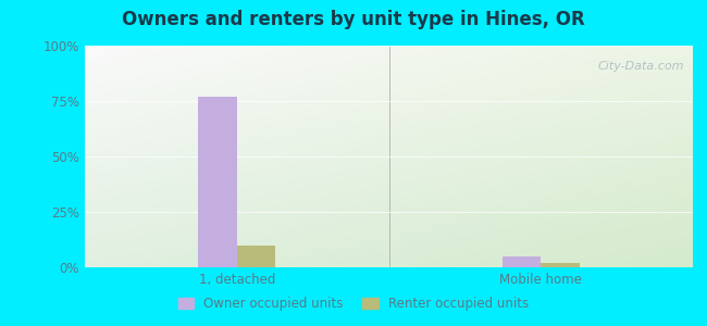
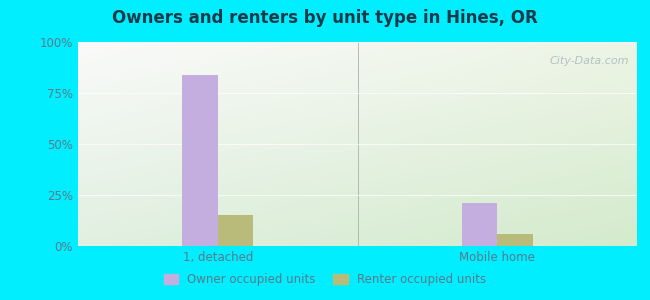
Owner occupied units/1, detached: 77% -> 84%
Renter occupied units/1, detached: 10% -> 15%
Owner occupied units/Mobile home: 5% -> 21%
Renter occupied units/Mobile home: 2% -> 6%
